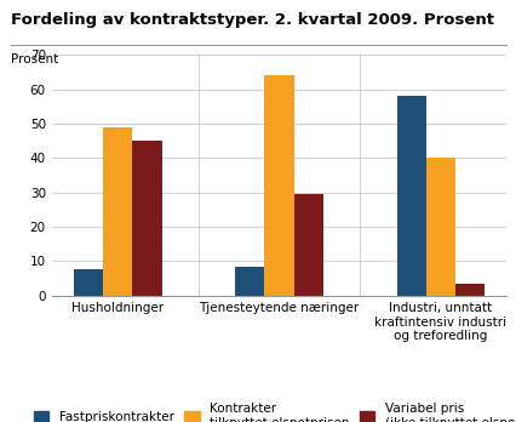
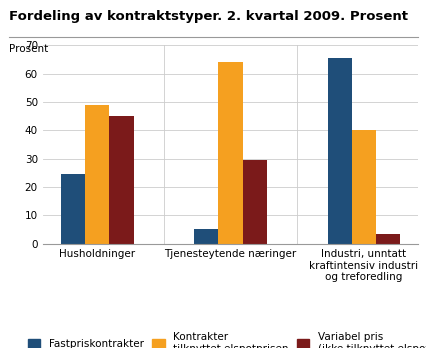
Fastpriskontrakter/Husholdninger: 7.5 -> 24.5
Fastpriskontrakter/Tjenesteytende næringer: 8.5 -> 5.0
Fastpriskontrakter/Industri, unntatt kraftintensiv industri og treforedling: 58.0 -> 65.5
